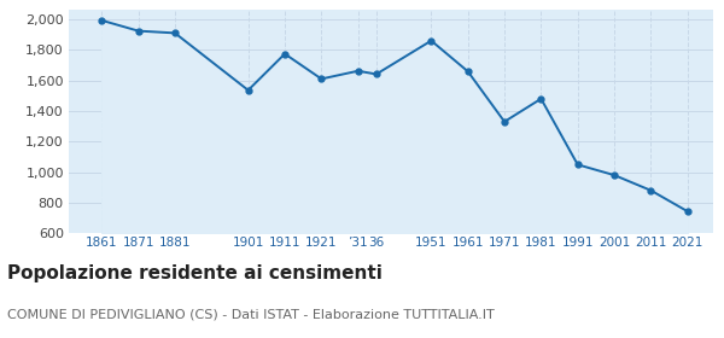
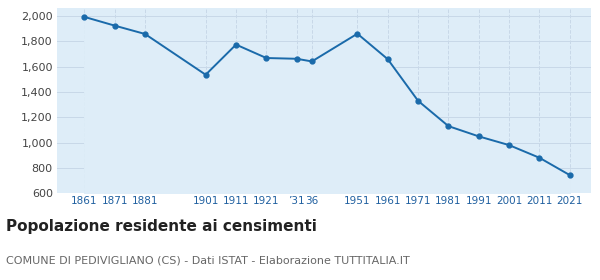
1881: 1,910 -> 1,860
1921: 1,610 -> 1,670
1981: 1,480 -> 1,130
